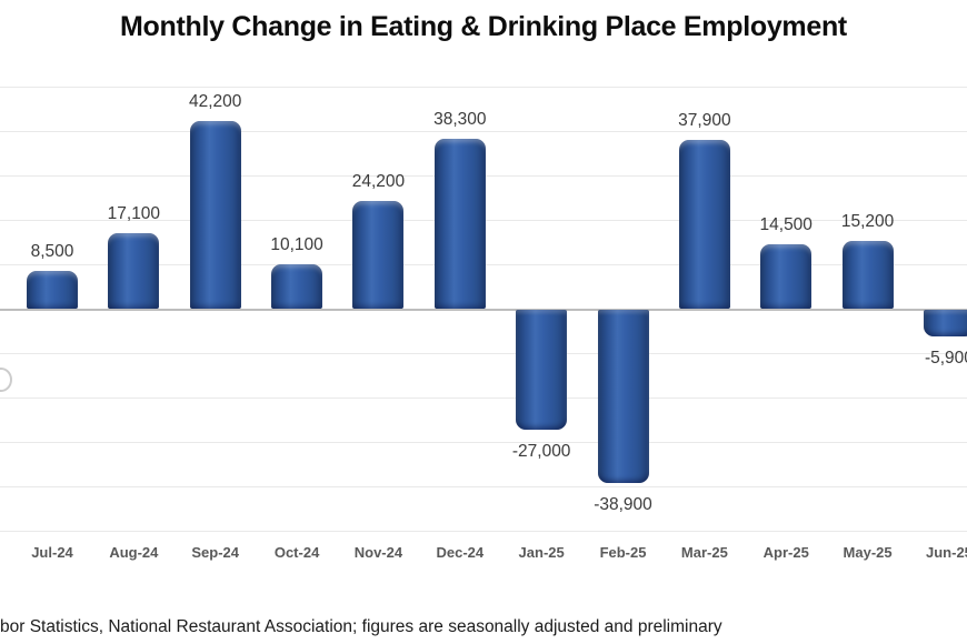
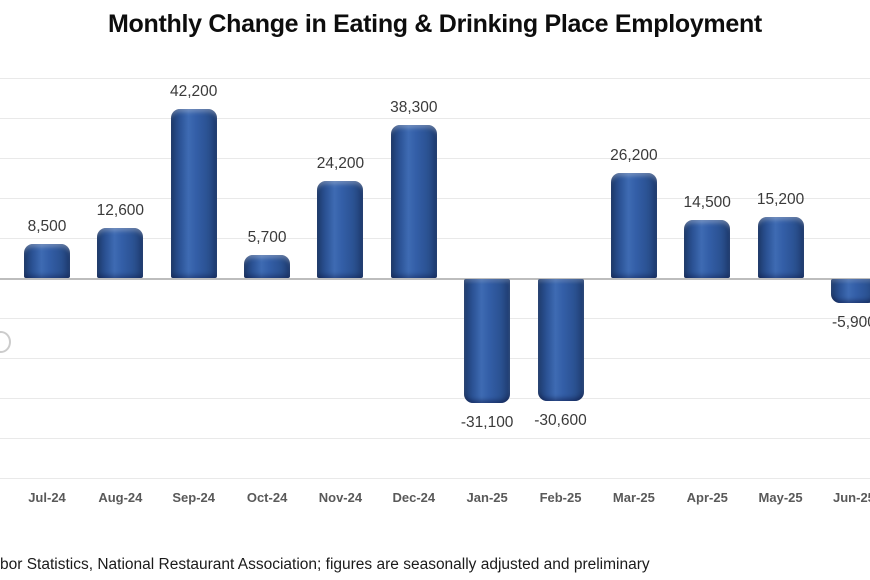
Aug-24: 17,100 -> 12,600
Oct-24: 10,100 -> 5,700
Jan-25: -27,000 -> -31,100
Feb-25: -38,900 -> -30,600
Mar-25: 37,900 -> 26,200
